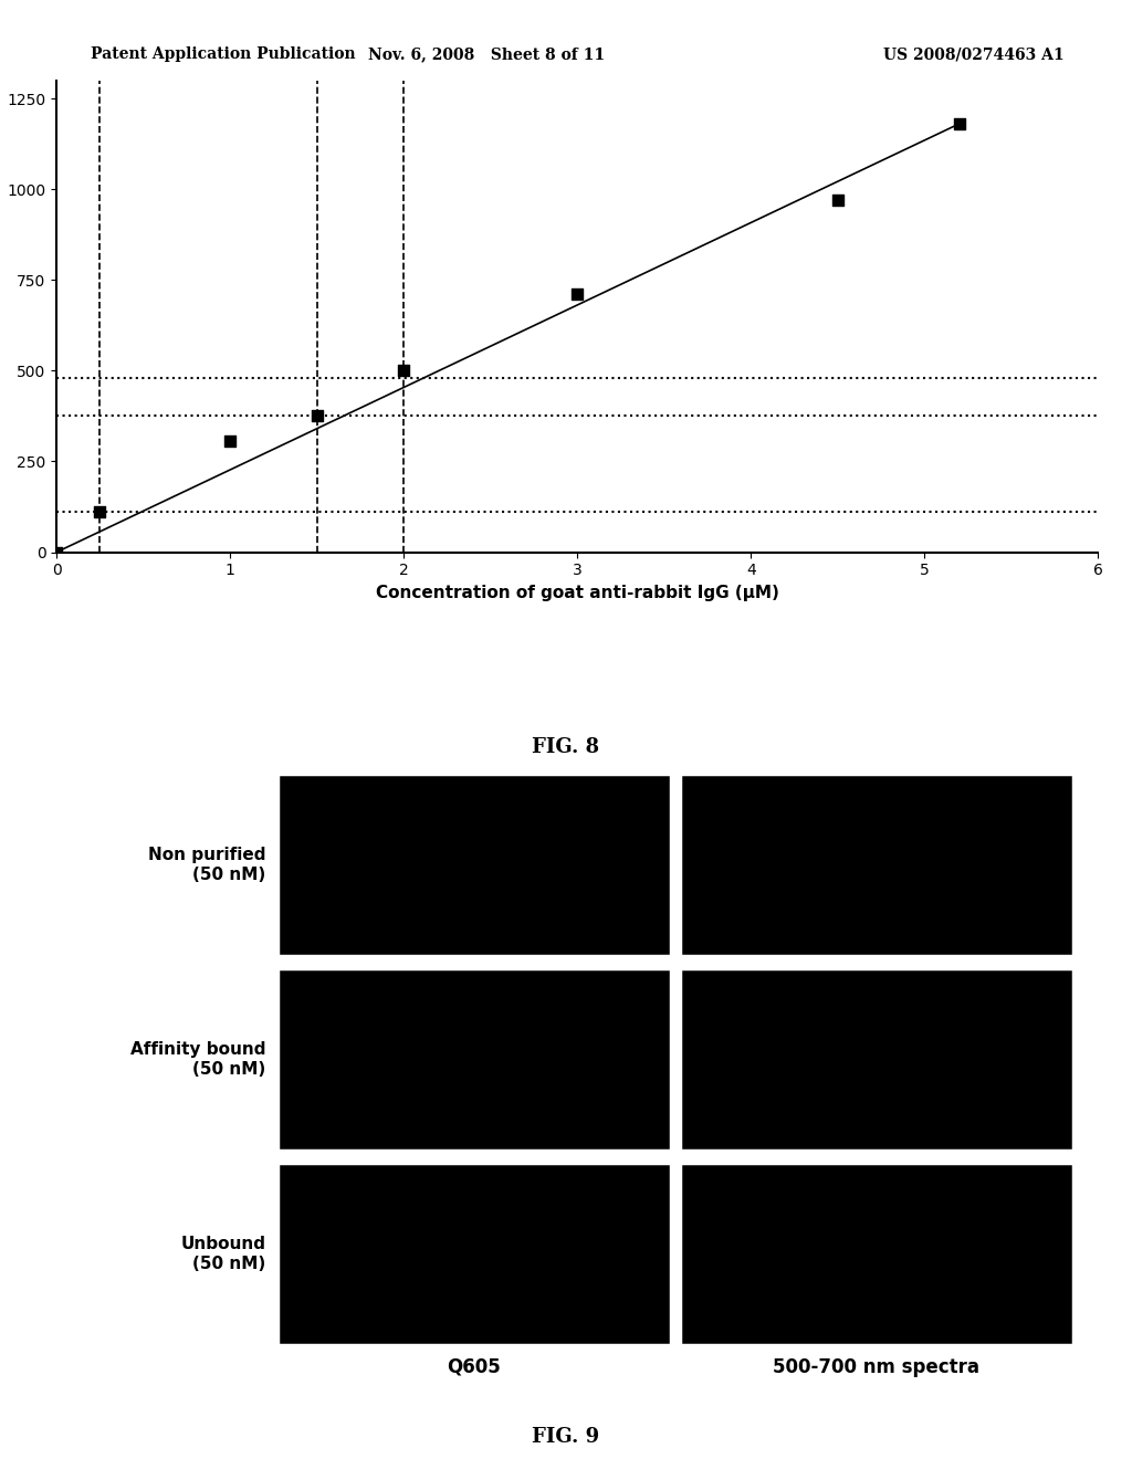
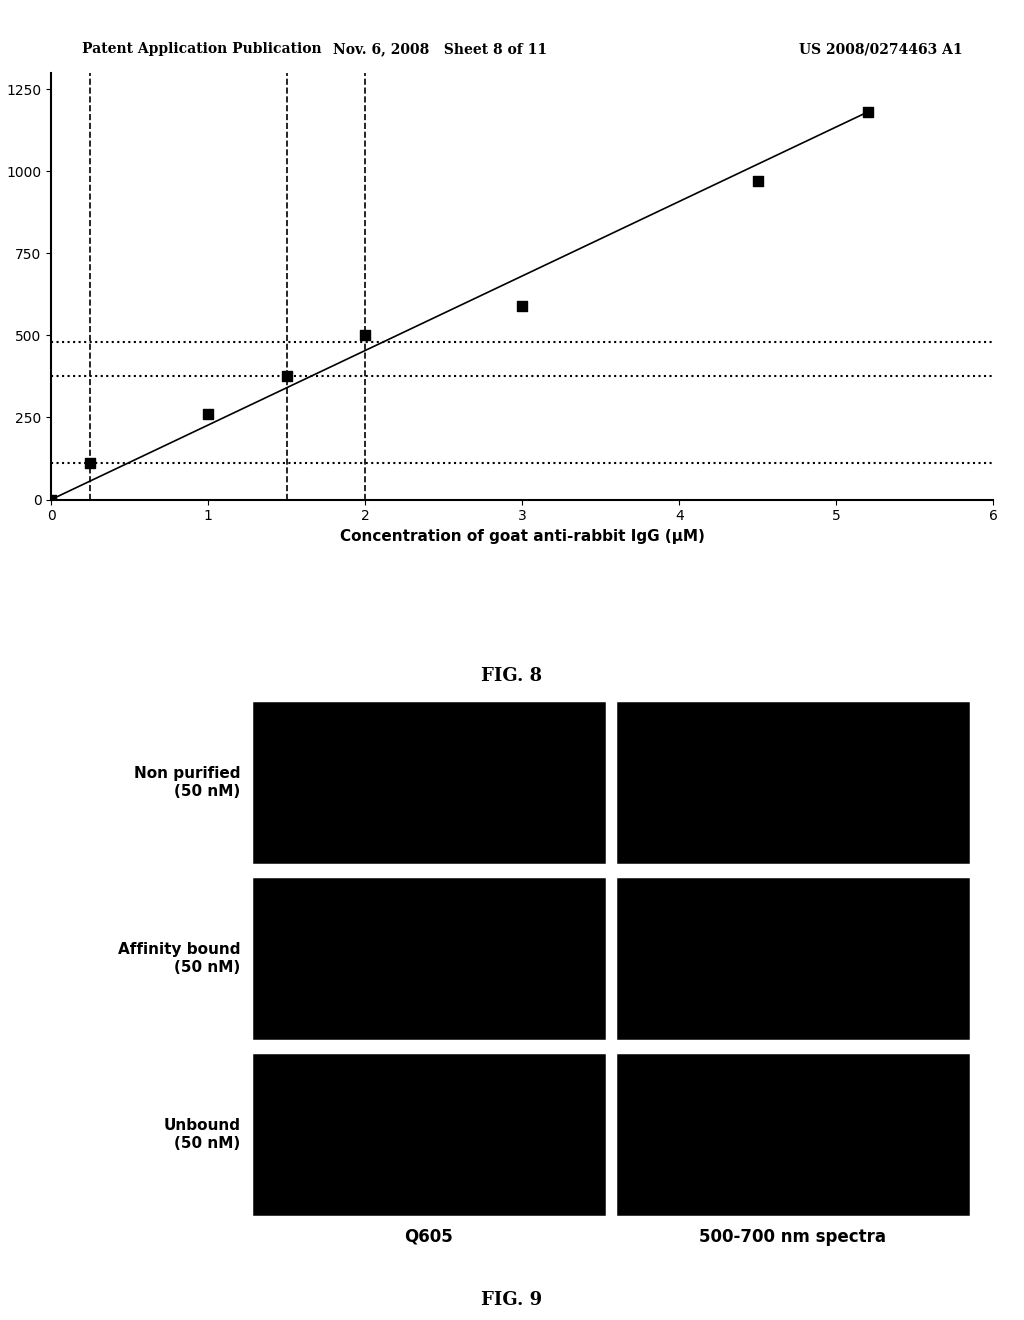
1: 305 -> 260
3: 710 -> 590
